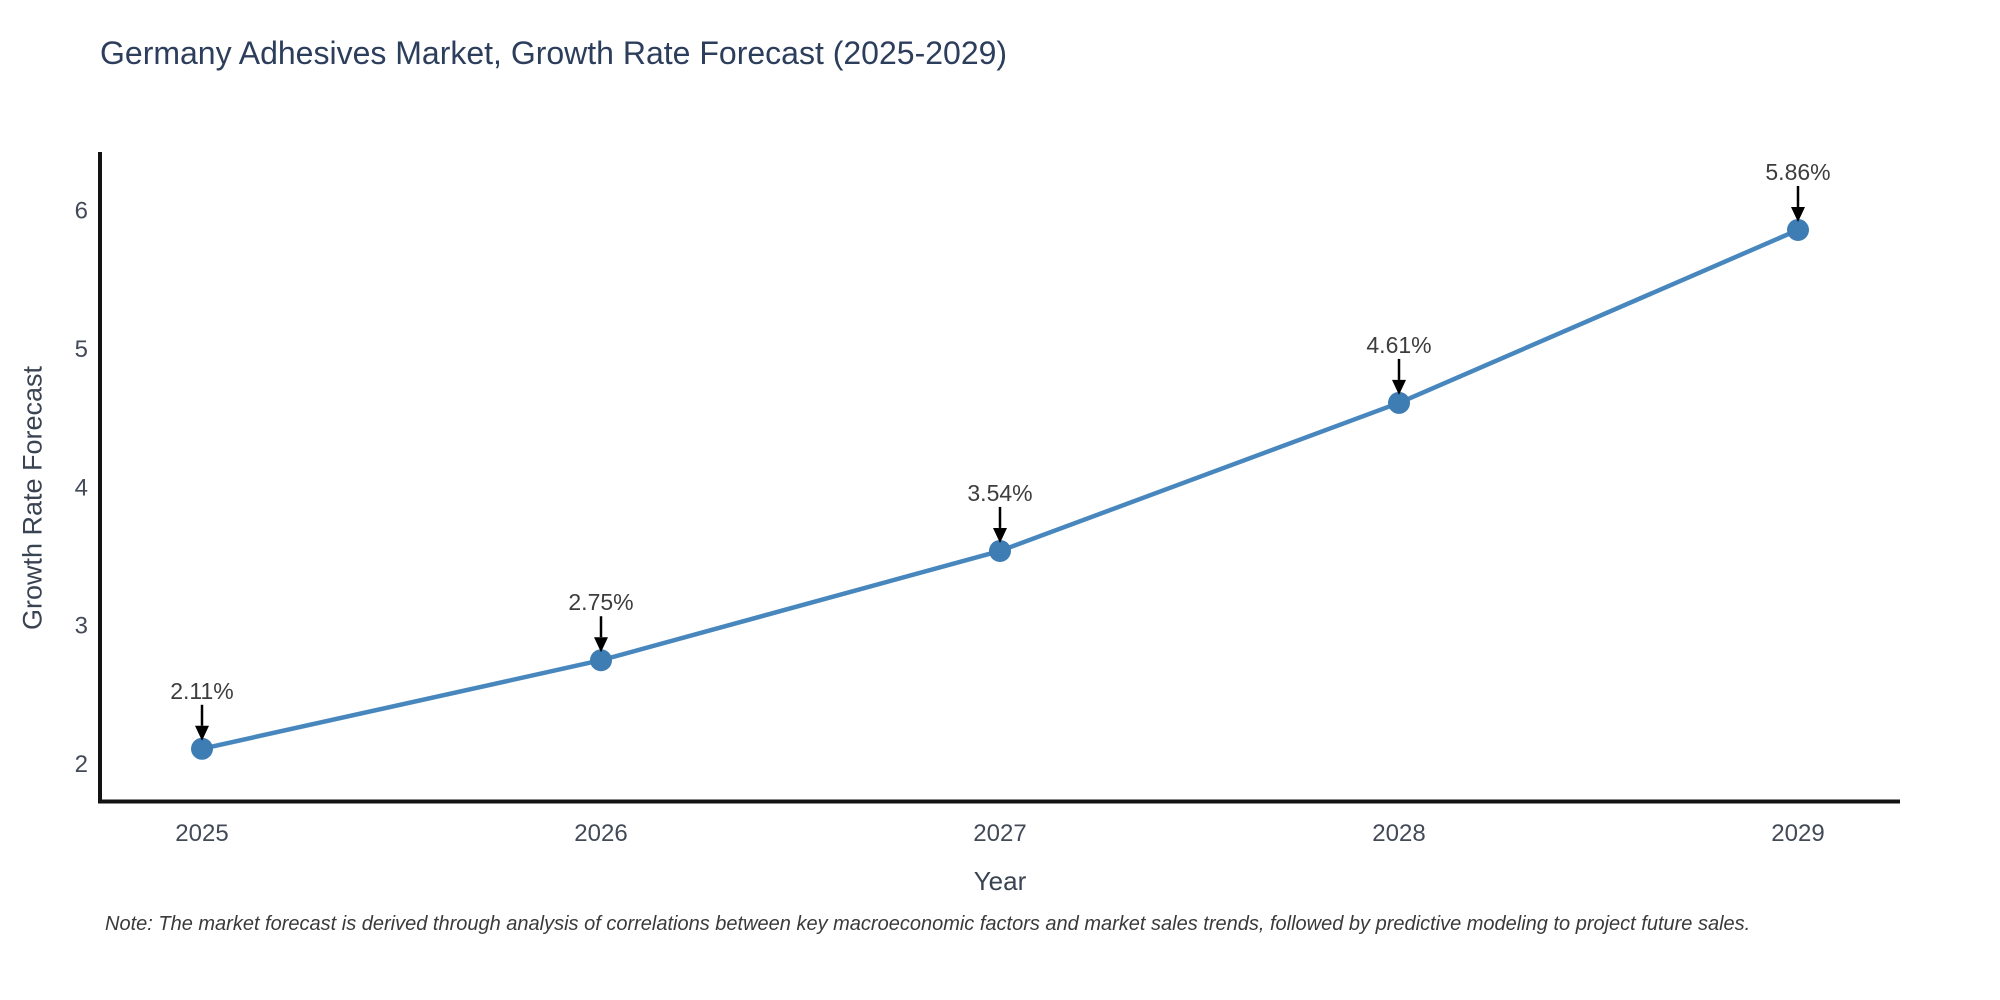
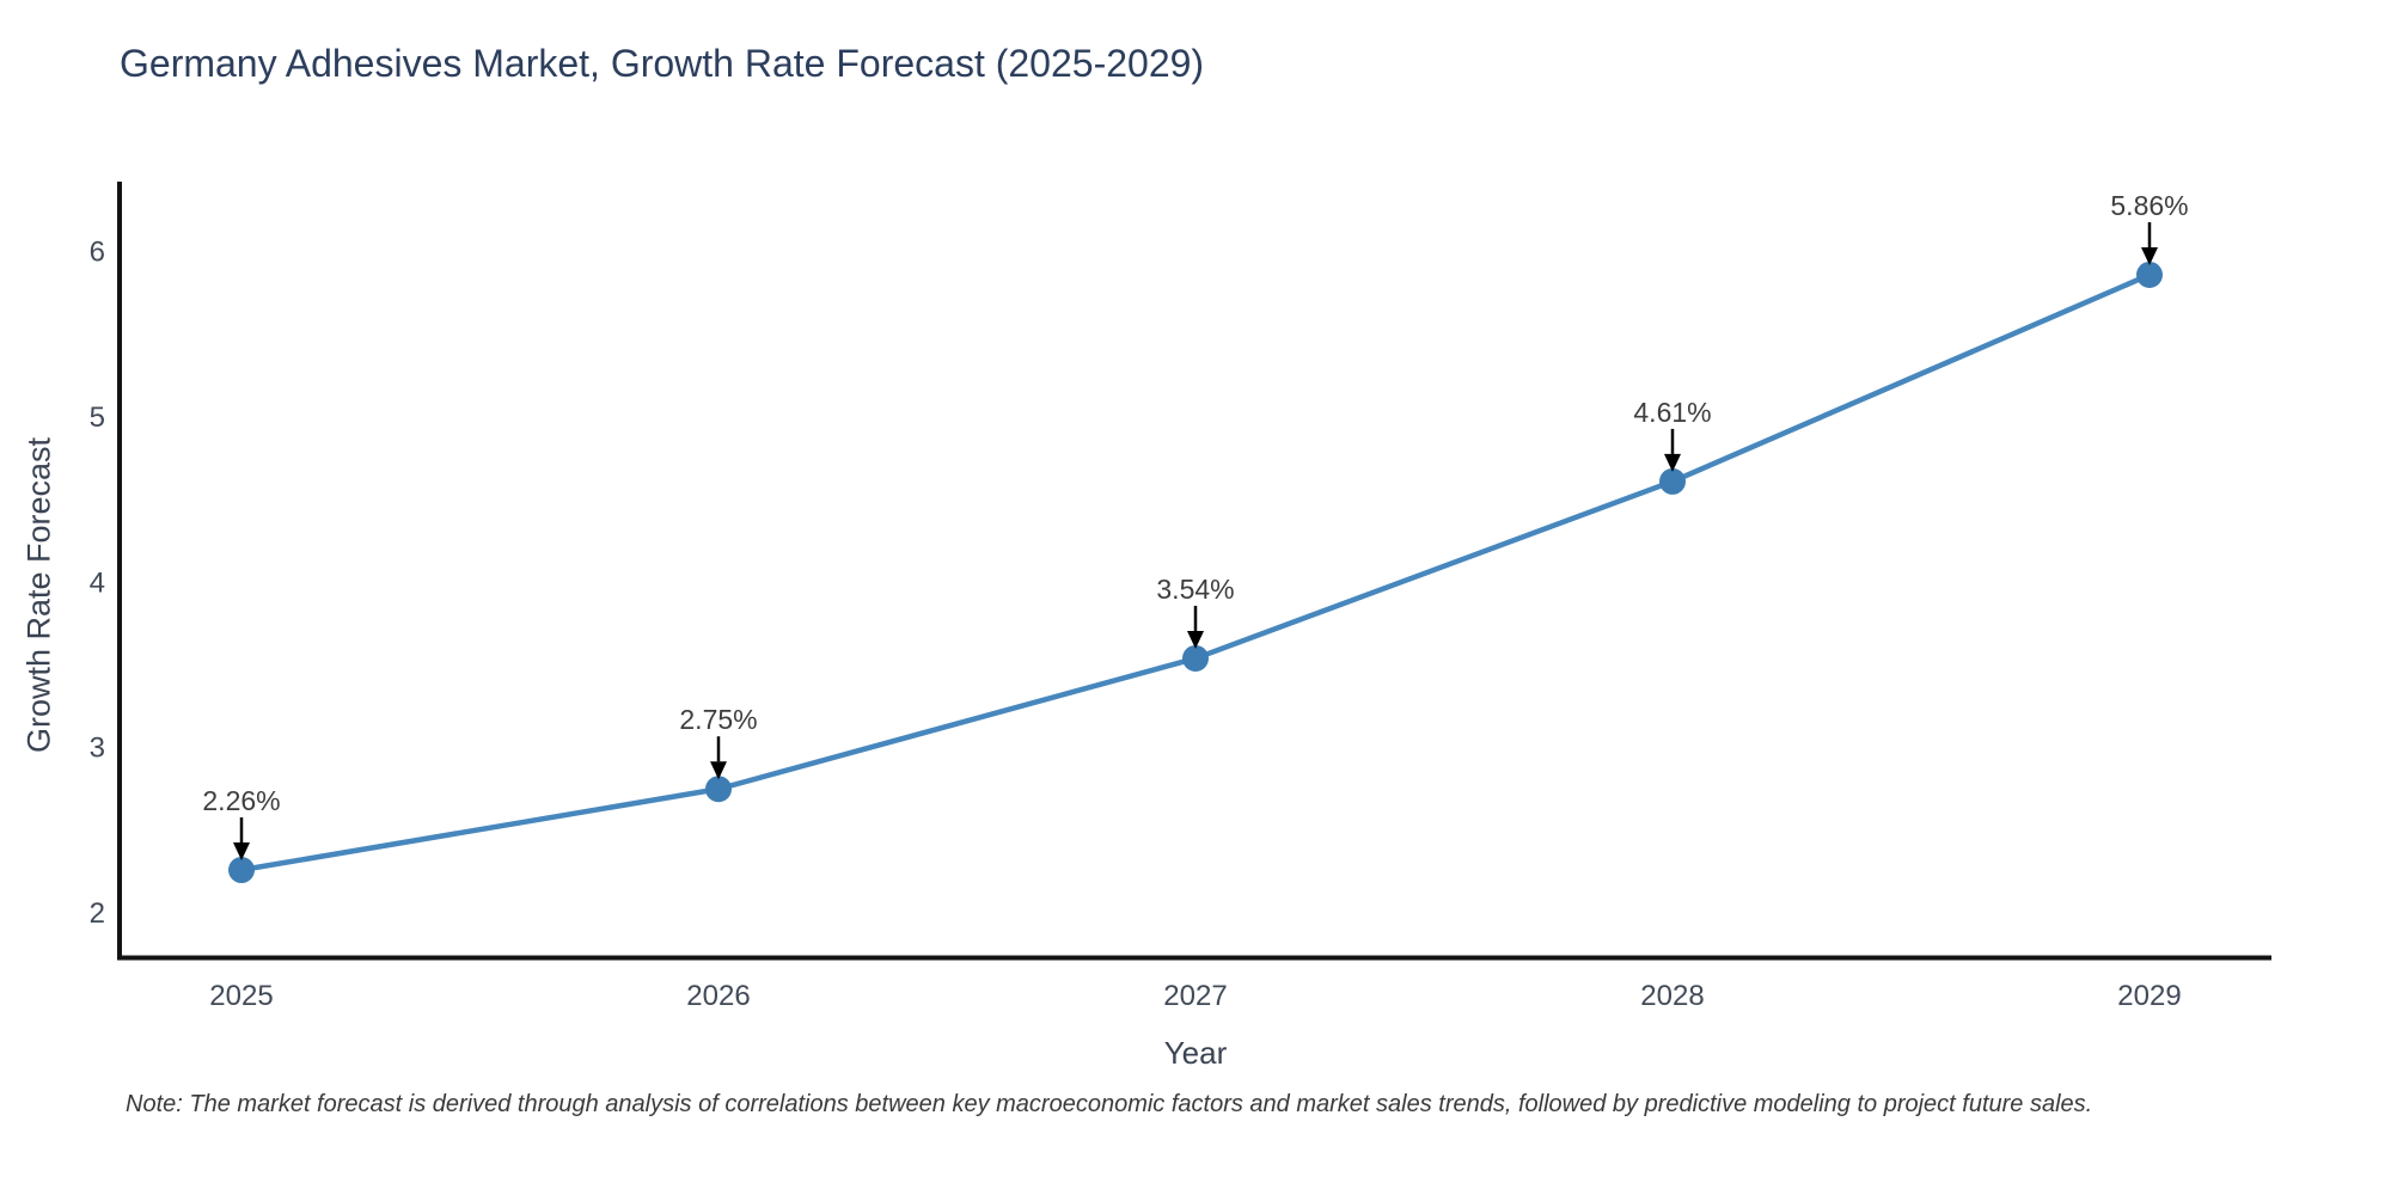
2025: 2.11% -> 2.26%
